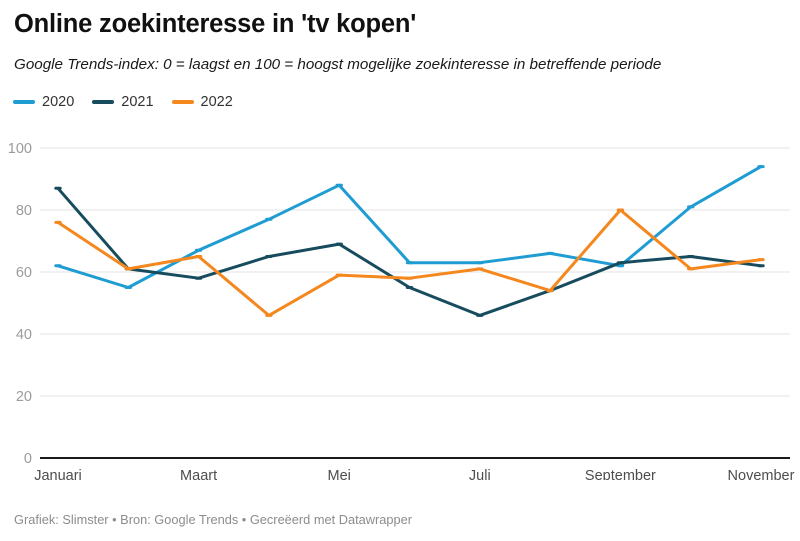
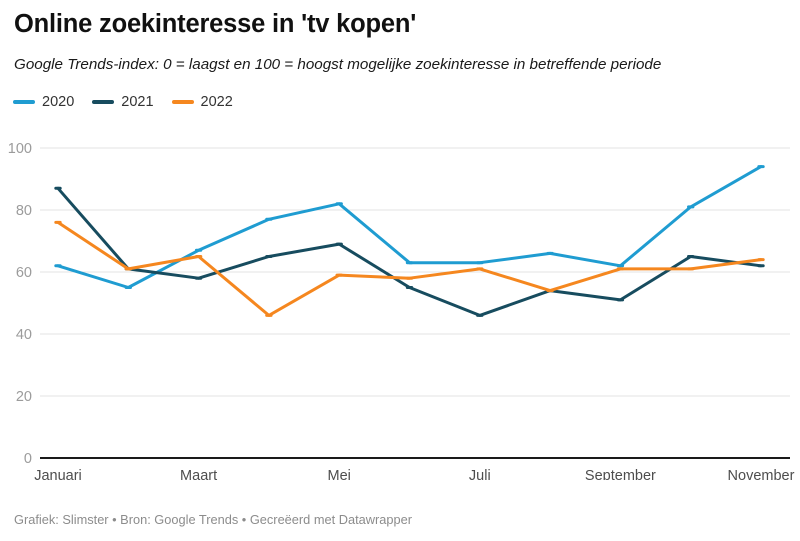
2020/Mei: 88 -> 82
2021/September: 63 -> 51
2022/September: 80 -> 61
